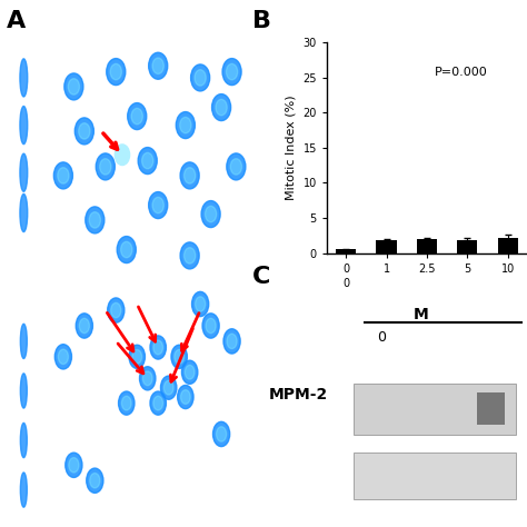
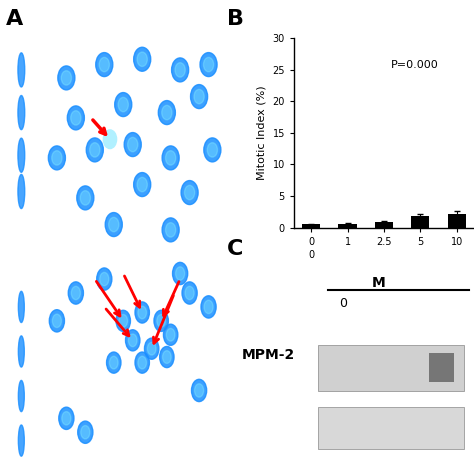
1: 1.8 -> 0.6
2.5: 2.0 -> 0.8
